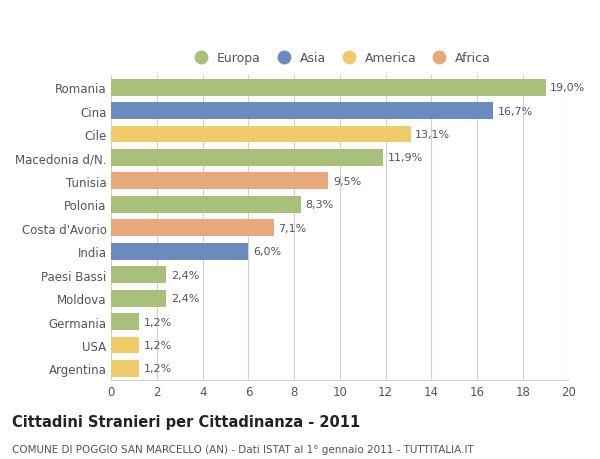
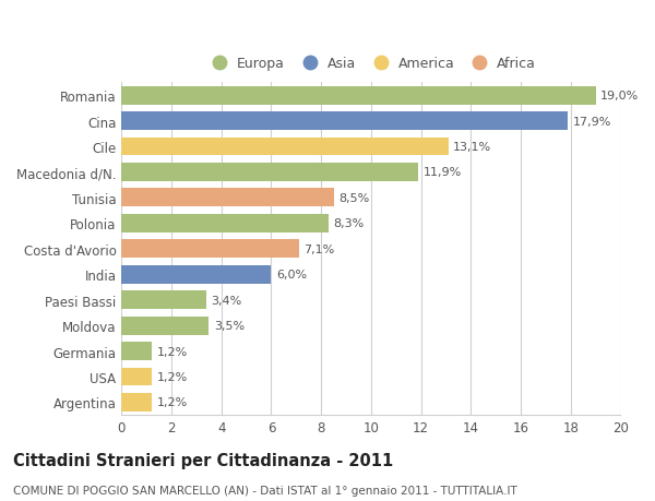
Cina: 16,7% -> 17,9%
Tunisia: 9,5% -> 8,5%
Paesi Bassi: 2,4% -> 3,4%
Moldova: 2,4% -> 3,5%
